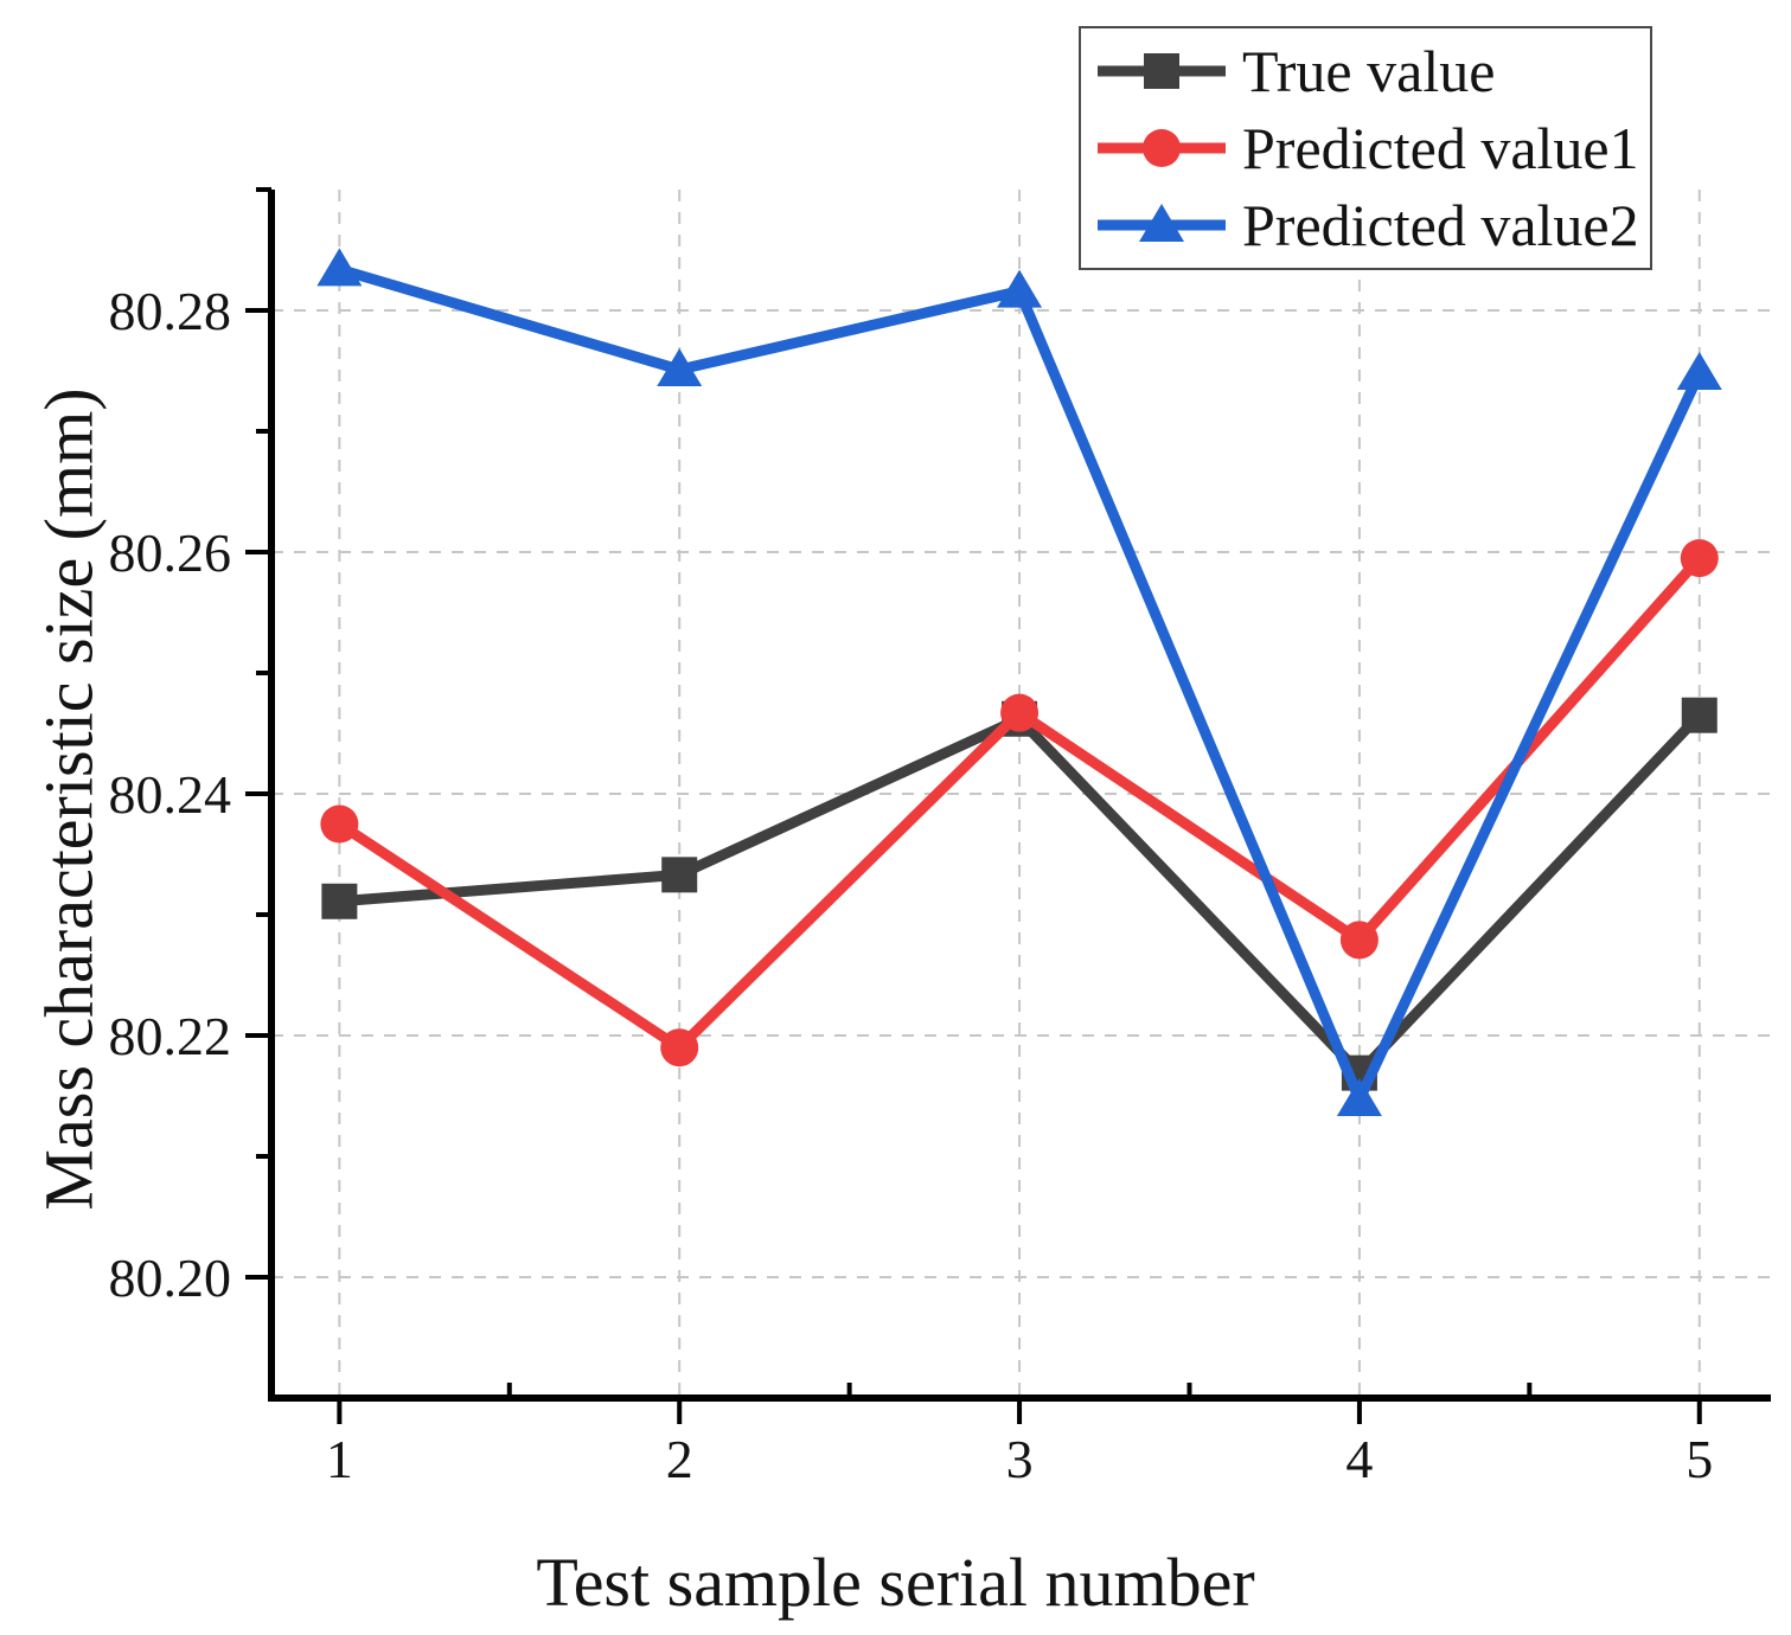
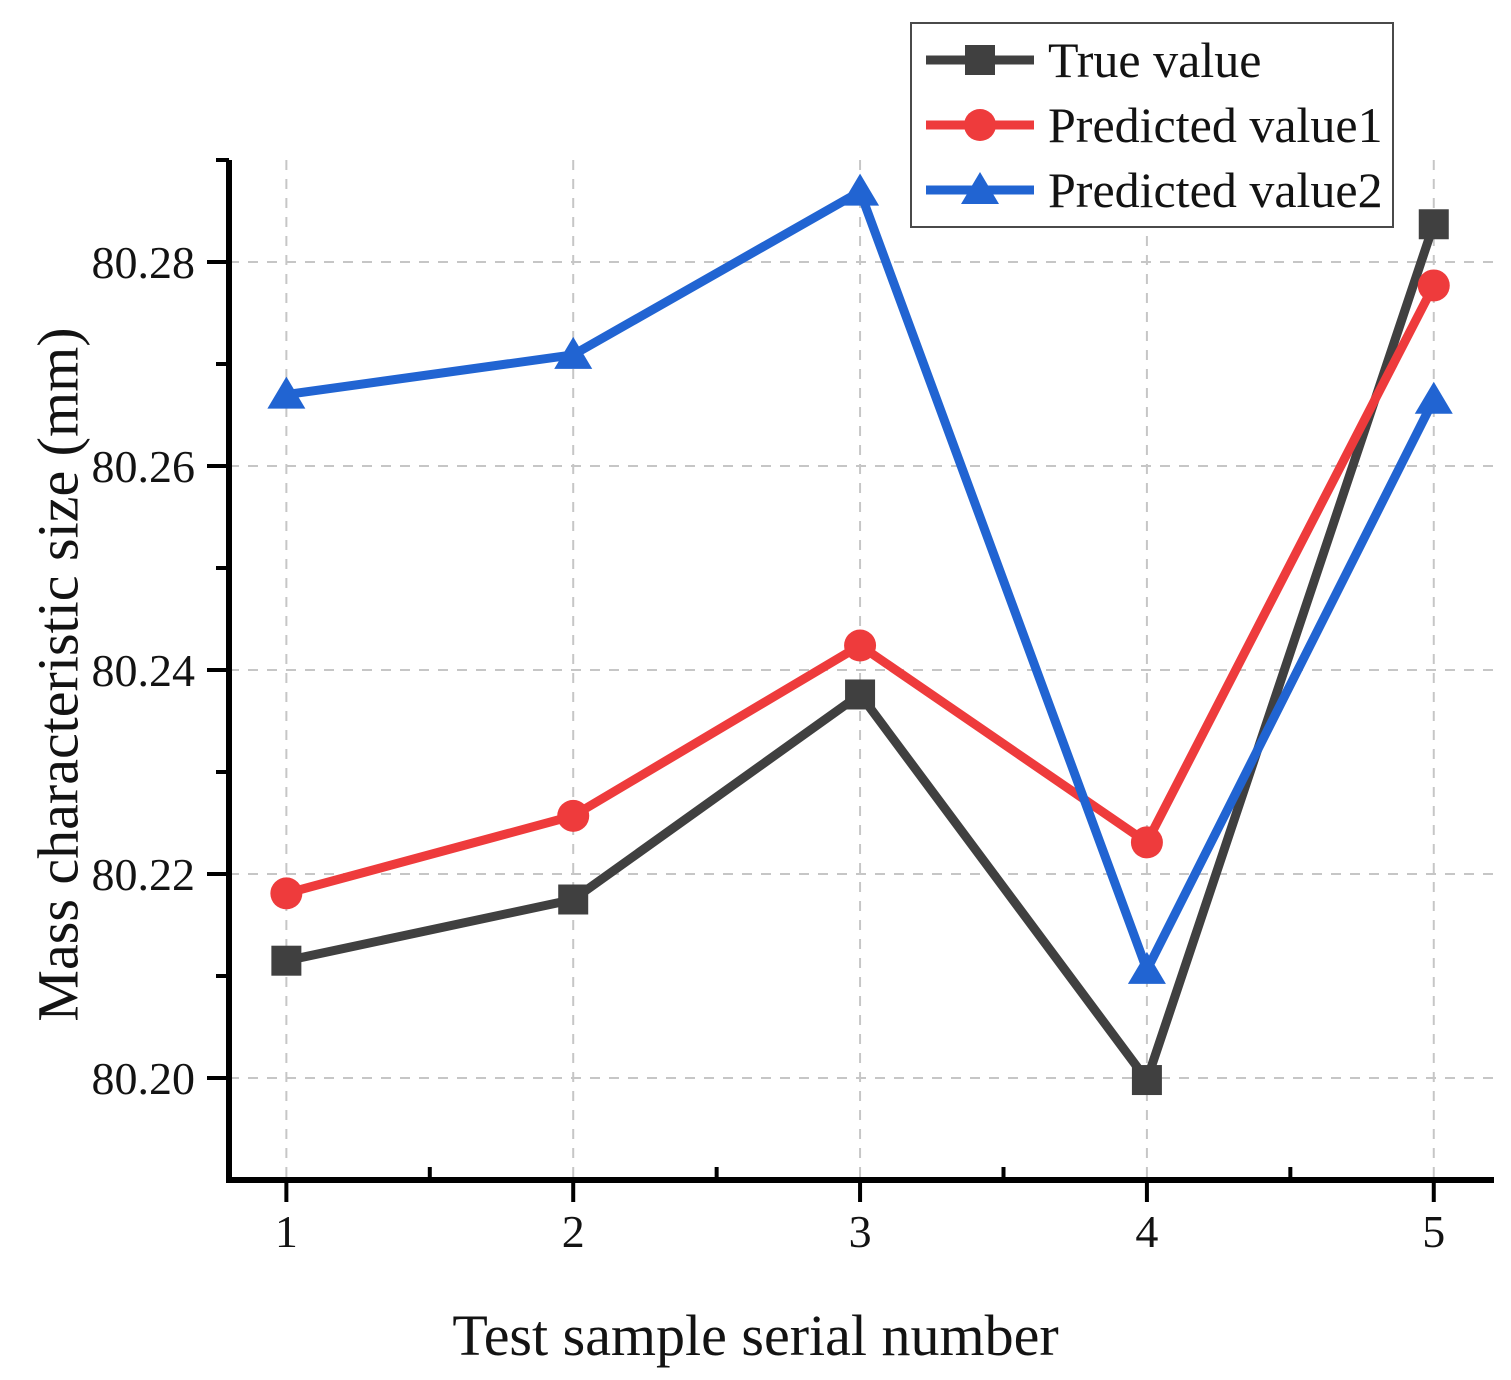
True value/1: 80.2311 -> 80.2115
Predicted value1/1: 80.2375 -> 80.2181
Predicted value2/1: 80.2834 -> 80.2670
True value/2: 80.2333 -> 80.2175
Predicted value1/2: 80.2190 -> 80.2257
Predicted value2/2: 80.2751 -> 80.2709
True value/3: 80.2462 -> 80.2376
Predicted value1/3: 80.2467 -> 80.2424
Predicted value2/3: 80.2816 -> 80.2869
True value/4: 80.2169 -> 80.1998
Predicted value1/4: 80.2279 -> 80.2231
Predicted value2/4: 80.2147 -> 80.2106
True value/5: 80.2465 -> 80.2837
Predicted value1/5: 80.2595 -> 80.2777
Predicted value2/5: 80.2748 -> 80.2665
